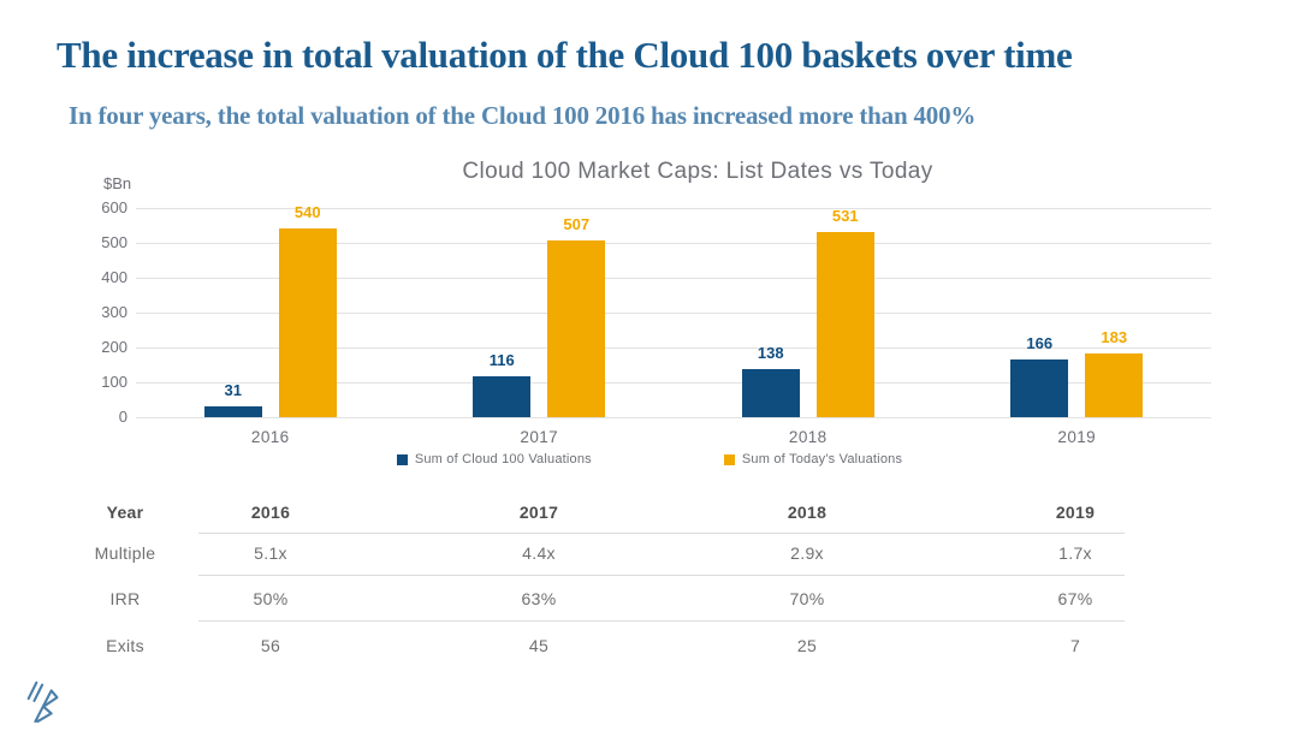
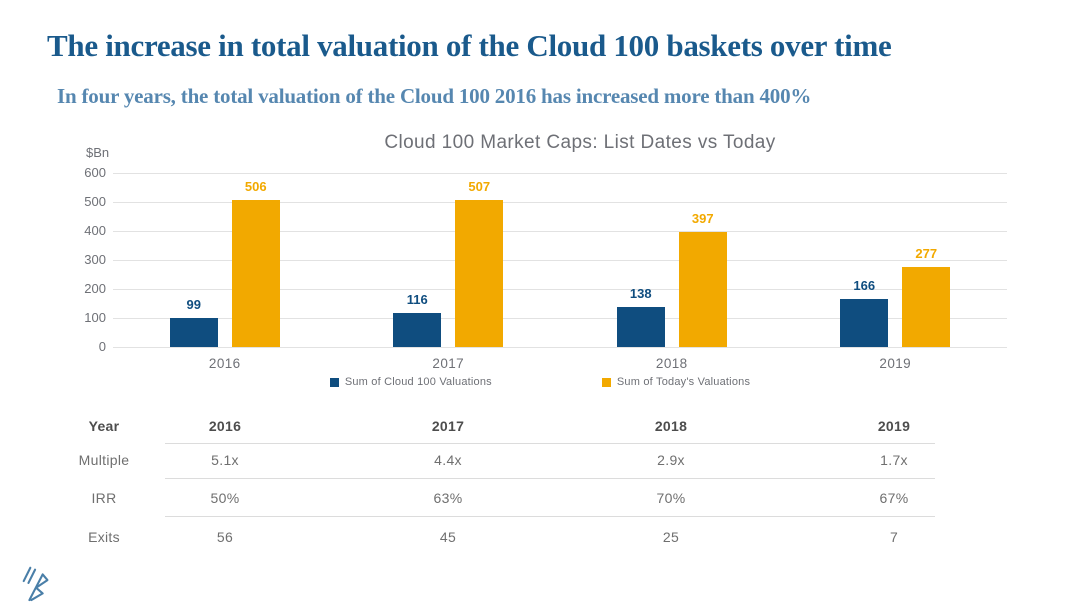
Sum of Cloud 100 Valuations/2016: 31 -> 99
Sum of Today's Valuations/2016: 540 -> 506
Sum of Today's Valuations/2018: 531 -> 397
Sum of Today's Valuations/2019: 183 -> 277
